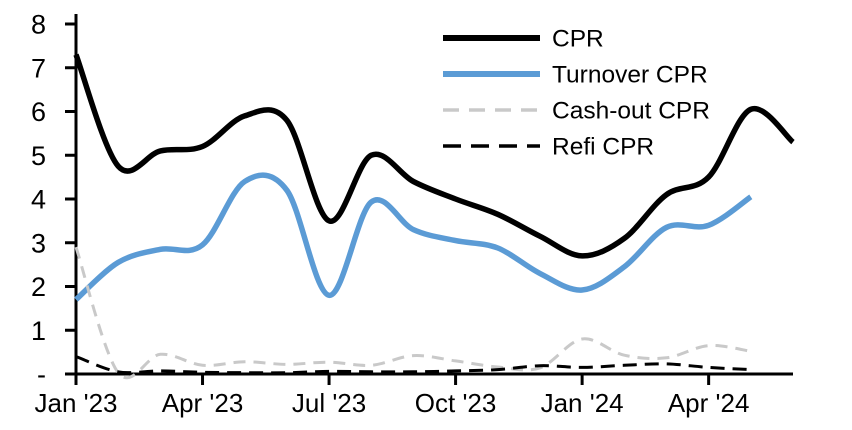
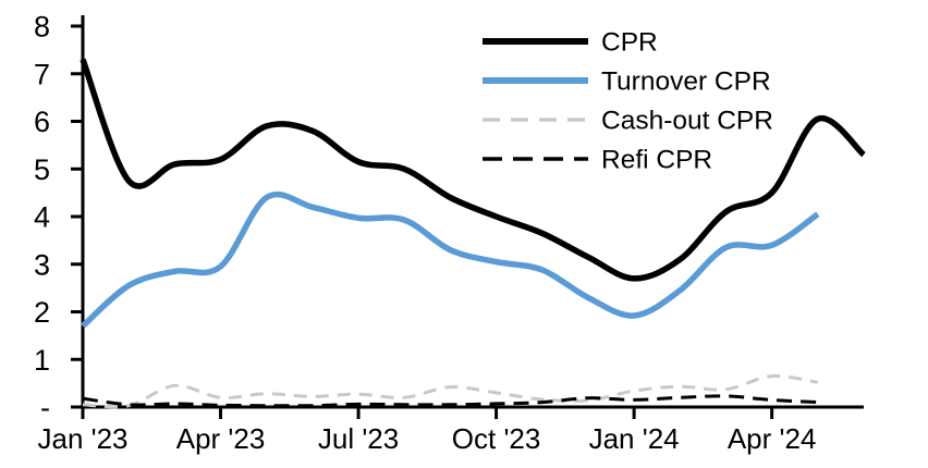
Cash-out CPR/Jan '23: 2.9 -> 0.1
Refi CPR/Jan '23: 0.4 -> 0.2
CPR/Jul '23: 3.5 -> 5.2
Turnover CPR/Jul '23: 1.8 -> 4.0
Cash-out CPR/Jan '24: 0.8 -> 0.3
